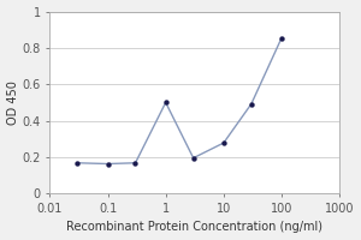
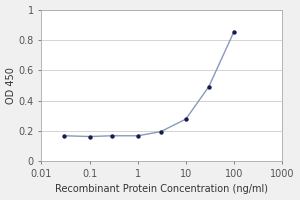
1: 0.50 -> 0.17
